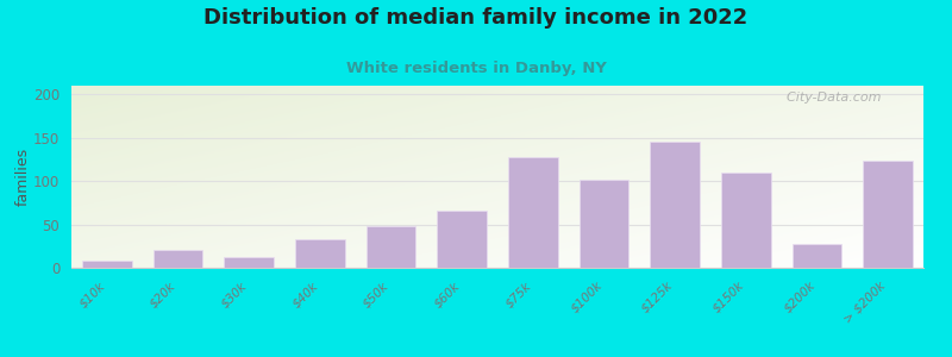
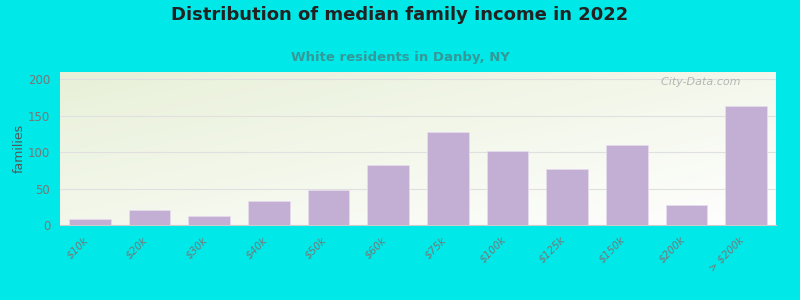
$60k: 66 -> 82
$125k: 146 -> 77
> $200k: 124 -> 163
